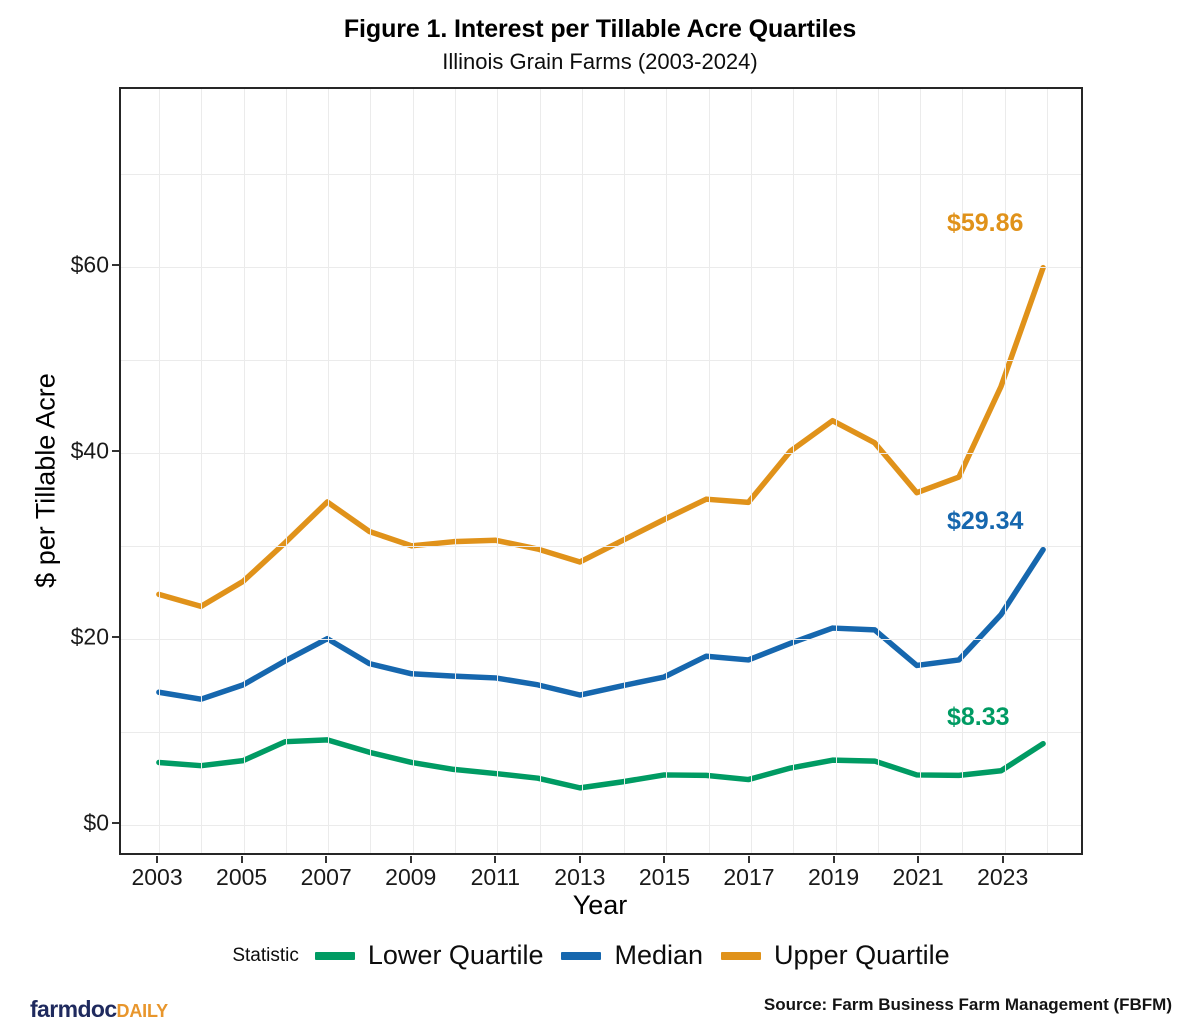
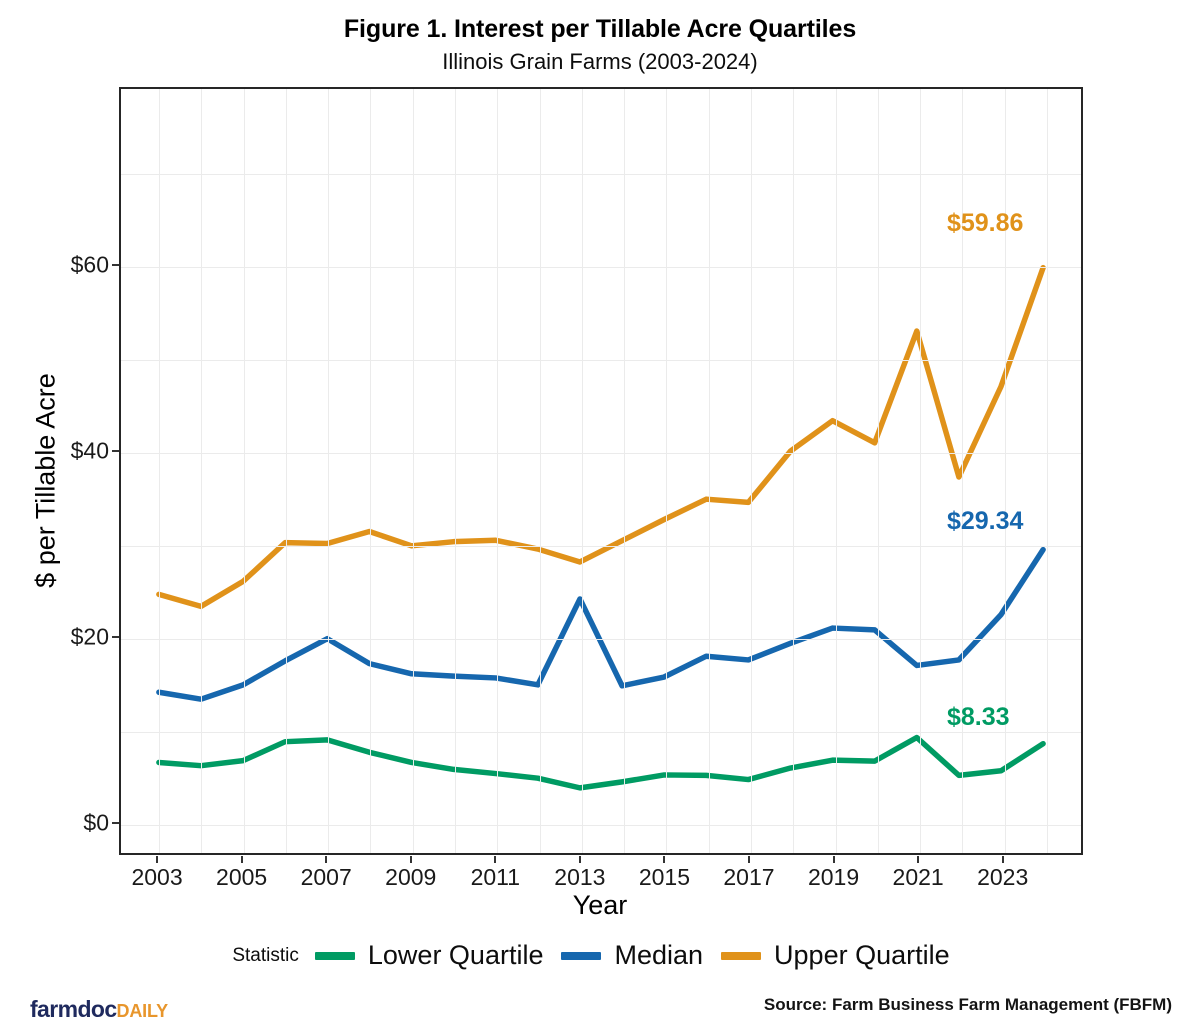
Upper Quartile/2007: $34 -> $30
Median/2013: $14 -> $24
Lower Quartile/2021: $5 -> $9
Upper Quartile/2021: $36 -> $53
